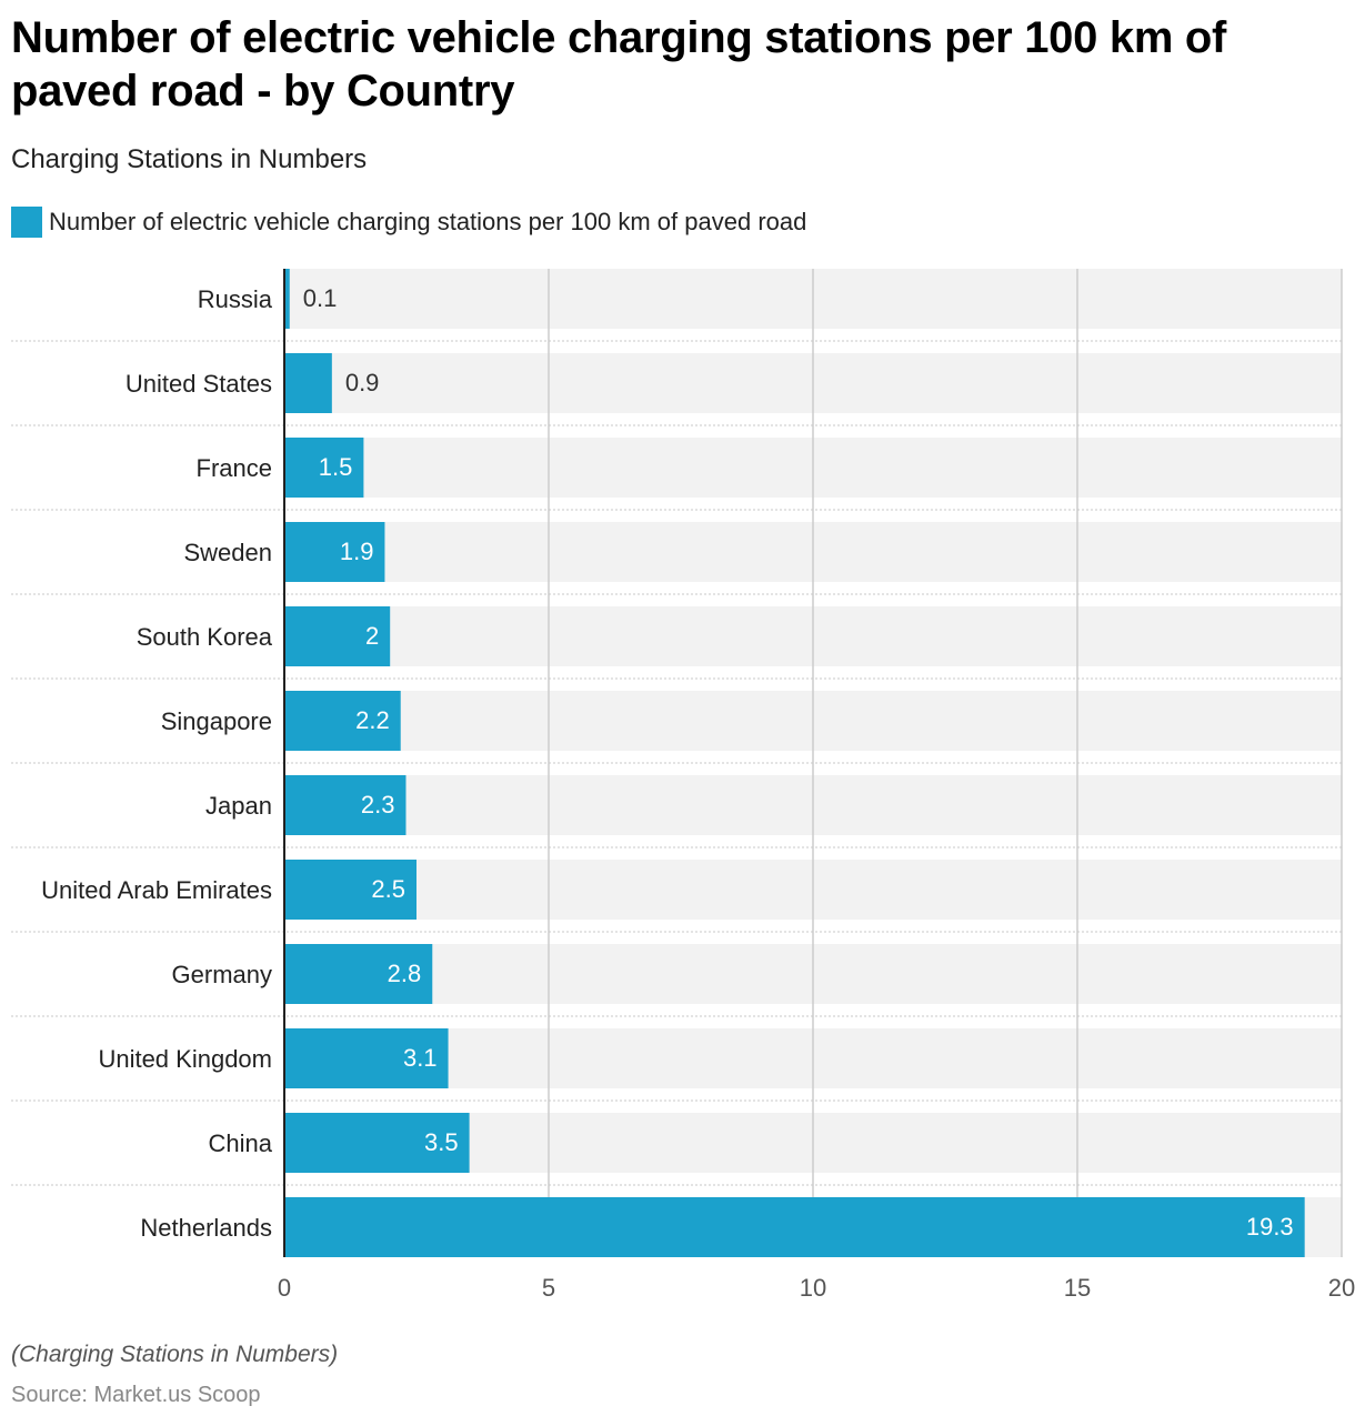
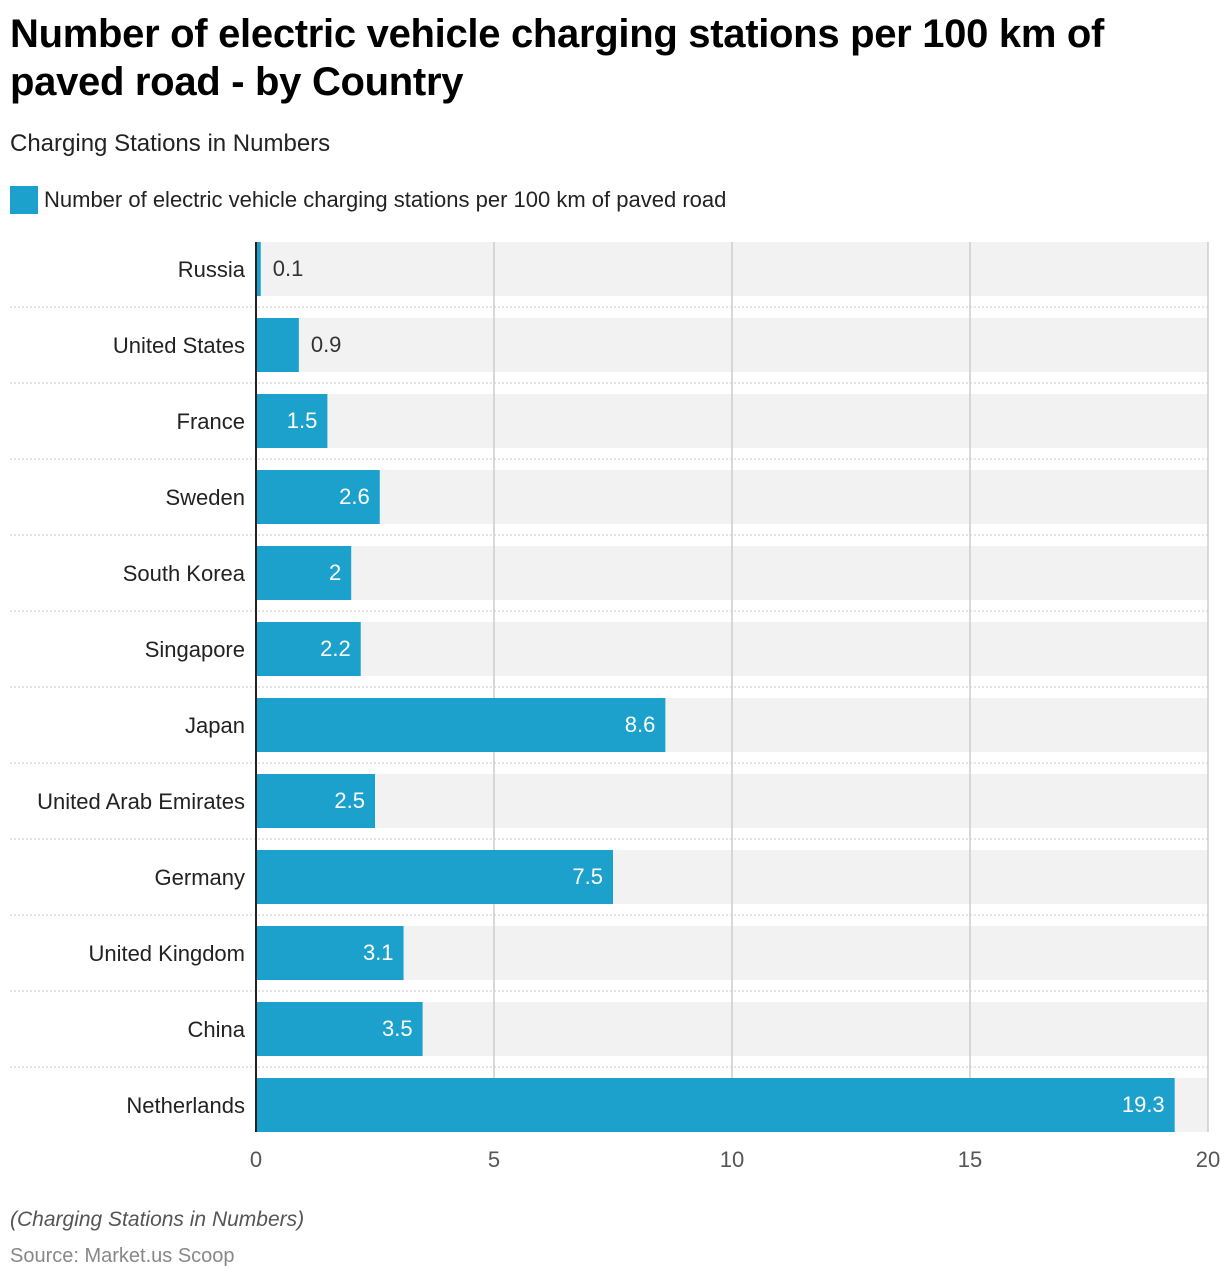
Sweden: 1.9 -> 2.6
Japan: 2.3 -> 8.6
Germany: 2.8 -> 7.5
